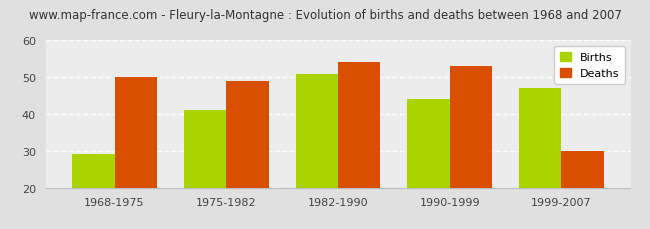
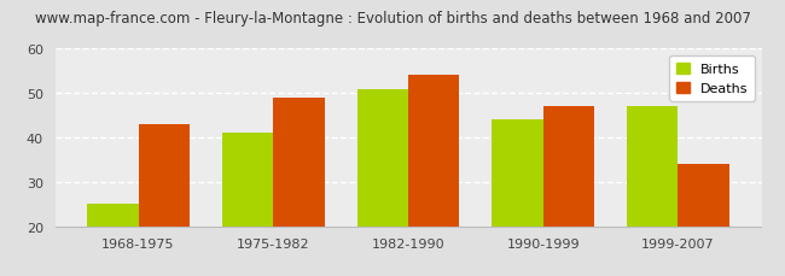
Births/1968-1975: 29 -> 25
Deaths/1968-1975: 50 -> 43
Deaths/1990-1999: 53 -> 47
Deaths/1999-2007: 30 -> 34
